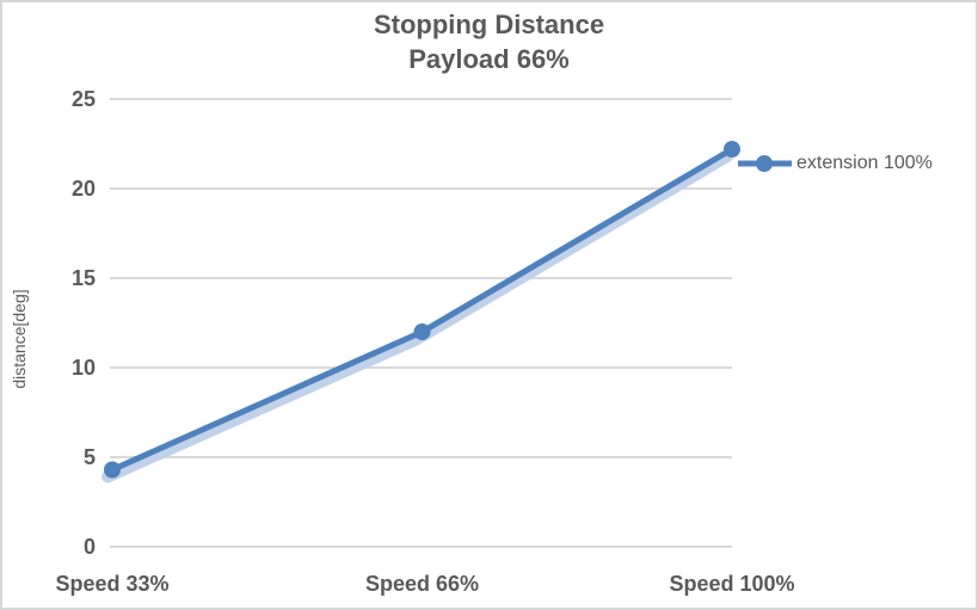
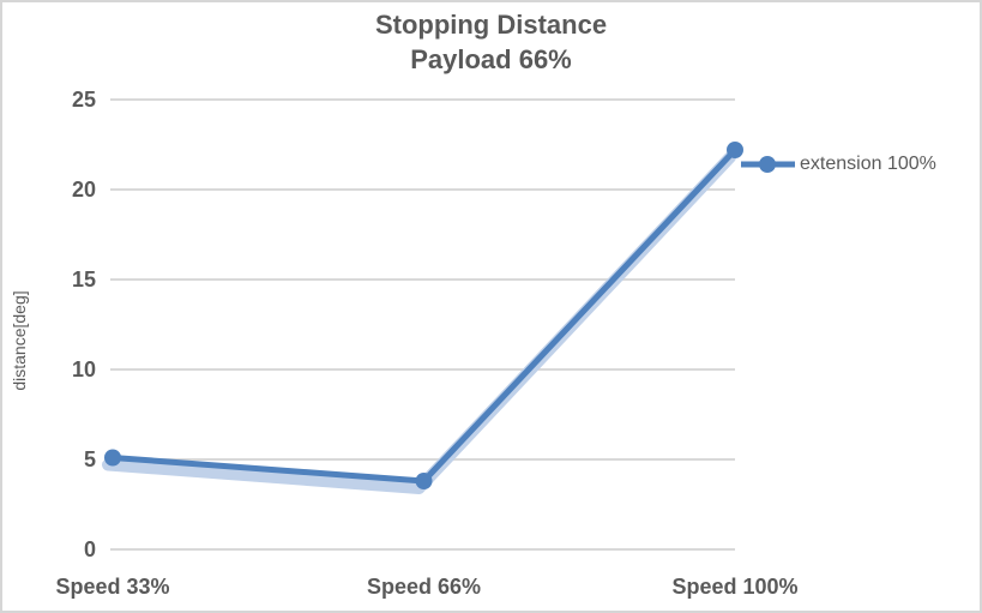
Speed 33%: 4.3 -> 5.1
Speed 66%: 12.0 -> 3.8
